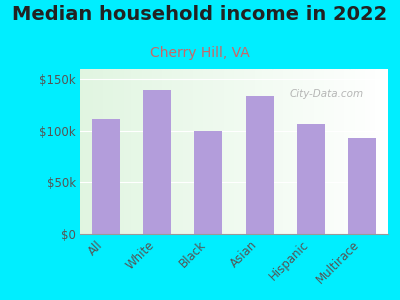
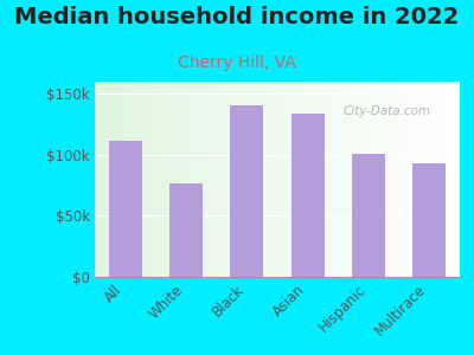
White: $140k -> $77k
Black: $100k -> $141k
Hispanic: $107k -> $101k
